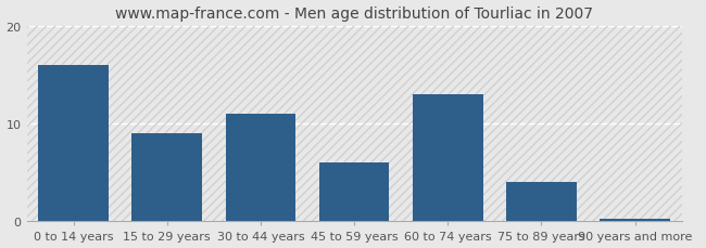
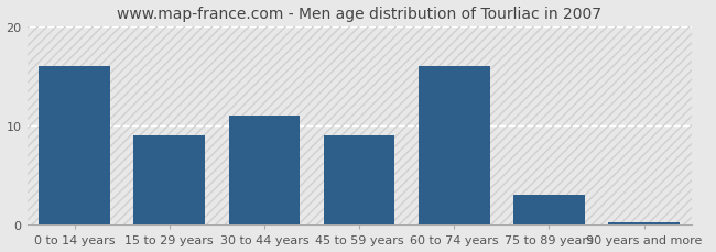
45 to 59 years: 6.0 -> 9.0
60 to 74 years: 13.0 -> 16.0
75 to 89 years: 4.0 -> 3.0
